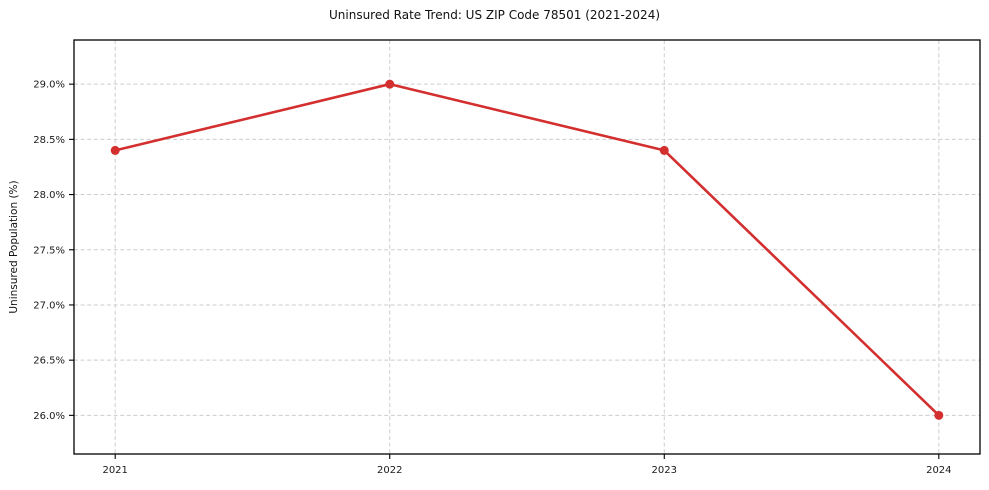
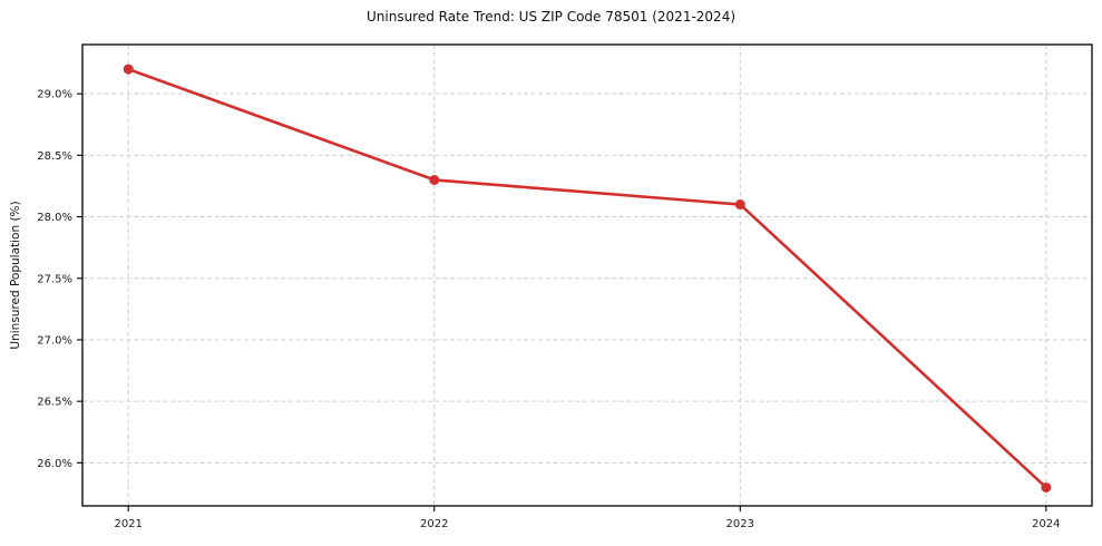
2021: 28.4% -> 29.2%
2022: 29.0% -> 28.3%
2023: 28.4% -> 28.1%
2024: 26.0% -> 25.8%
